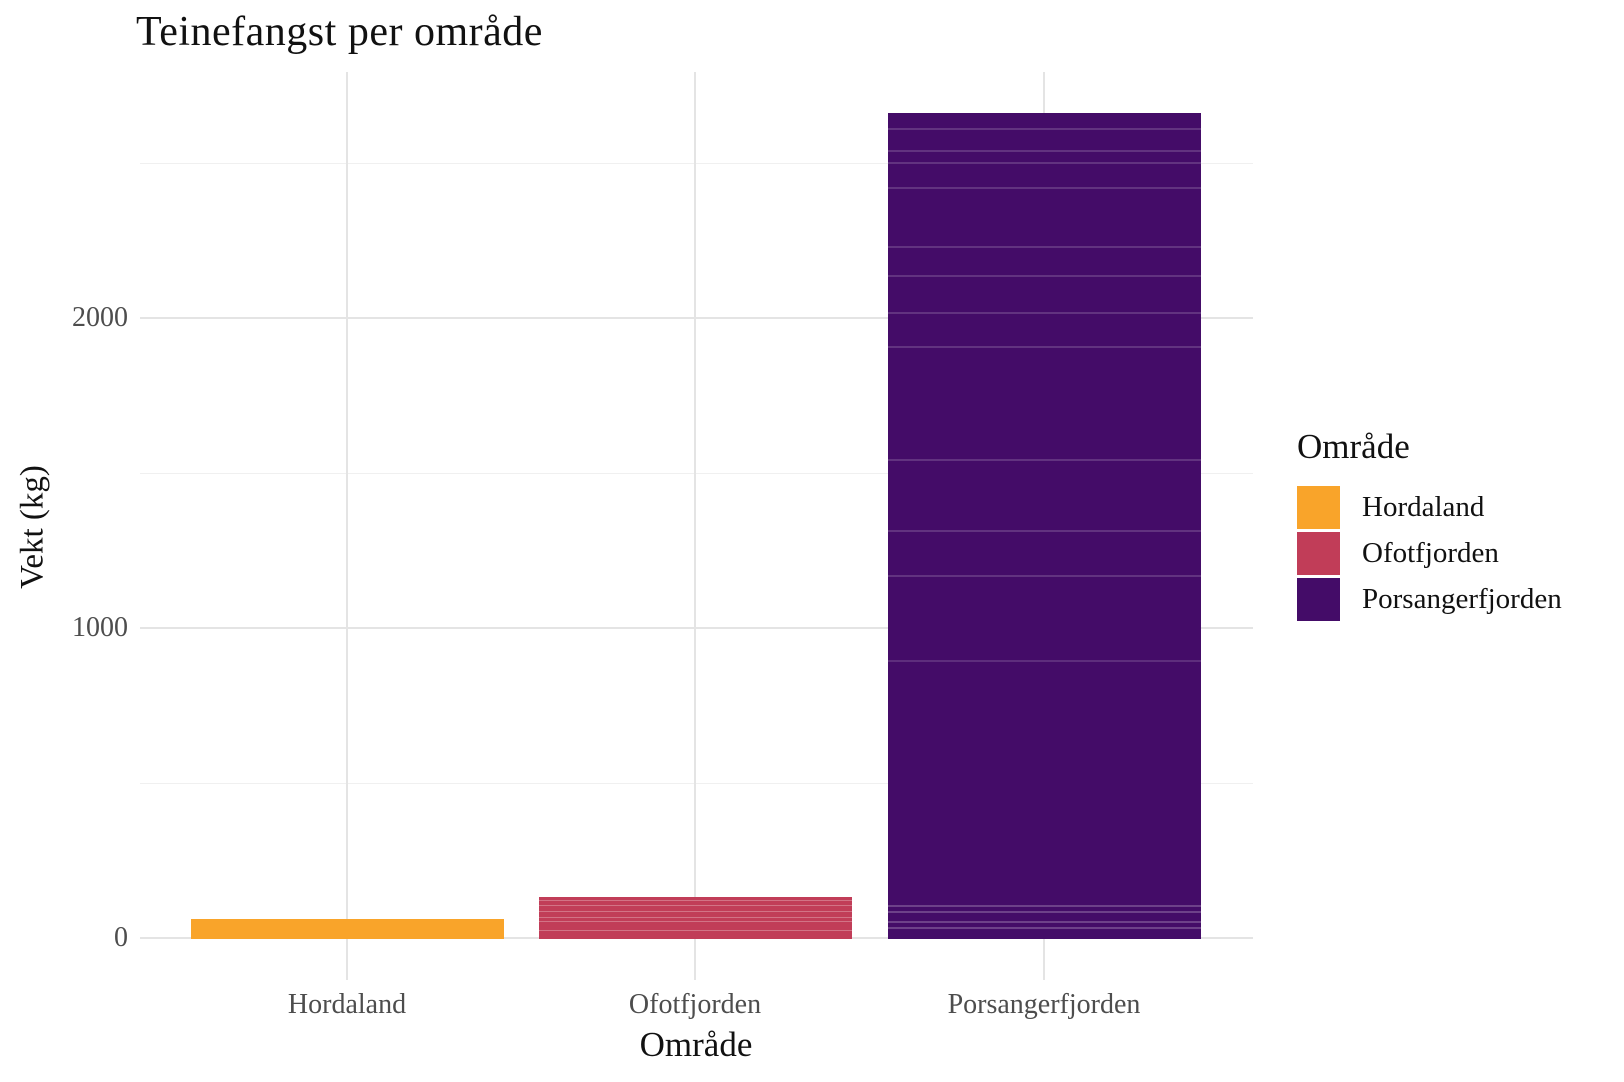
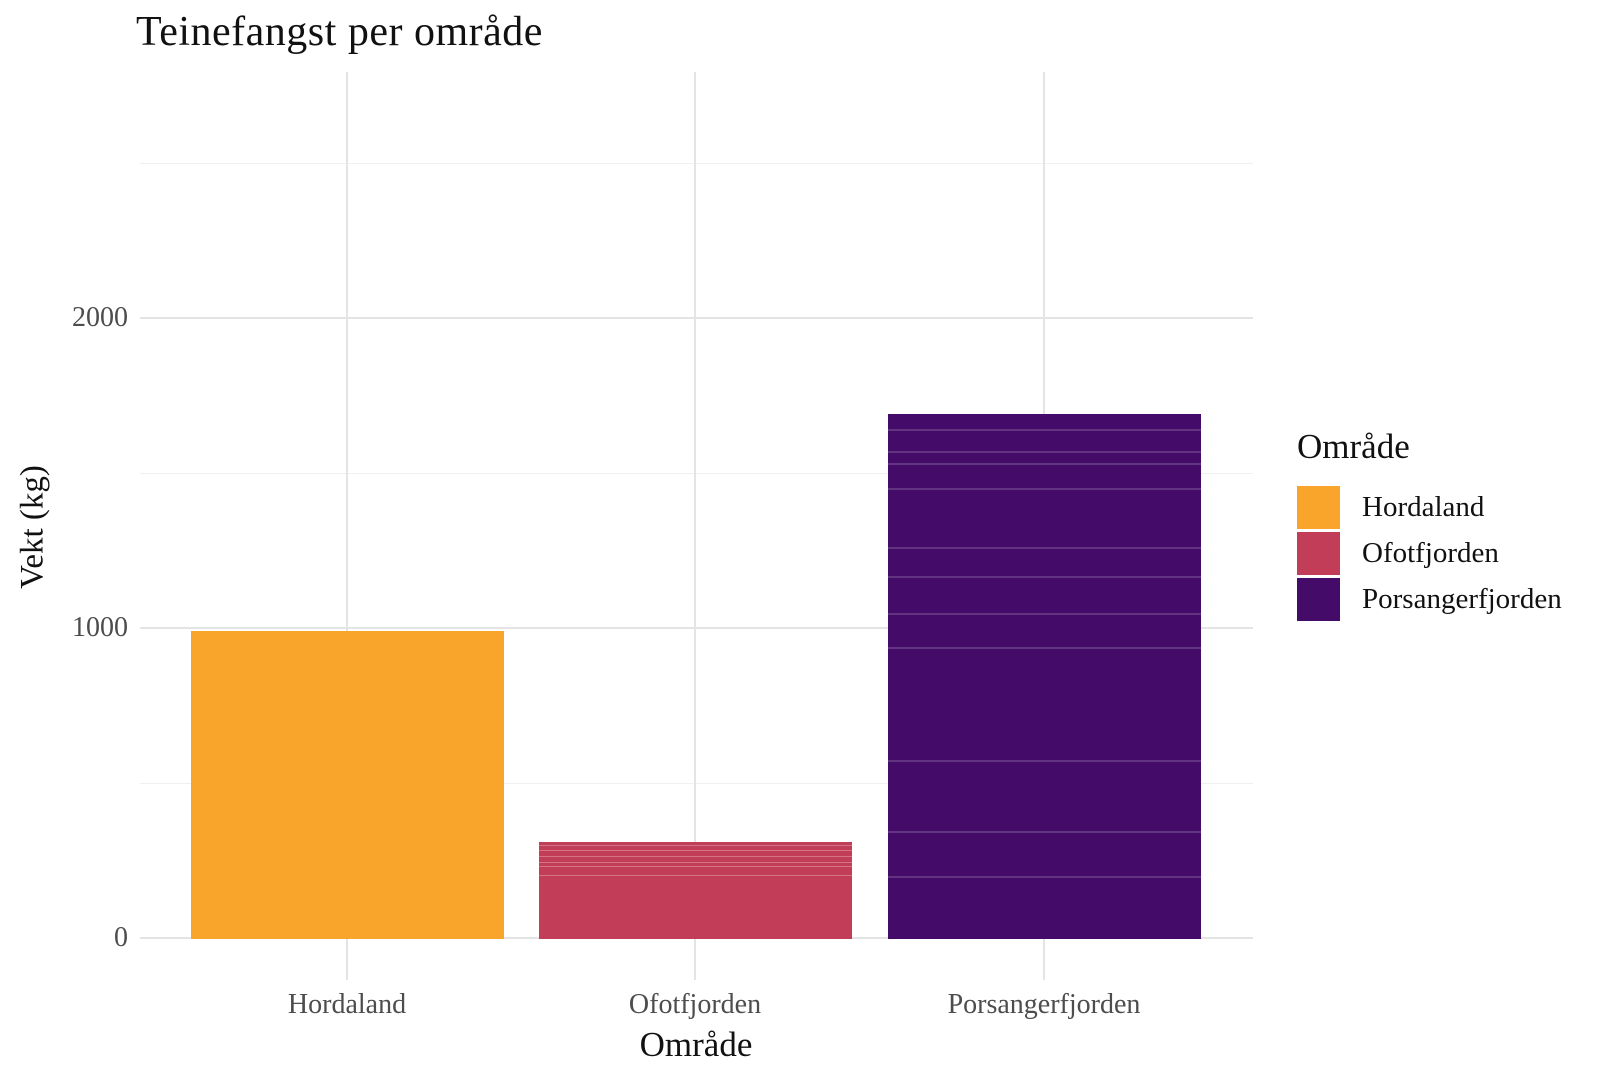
Hordaland: 60 -> 990
Ofotfjorden: 130 -> 310
Porsangerfjorden: 2660 -> 1690
